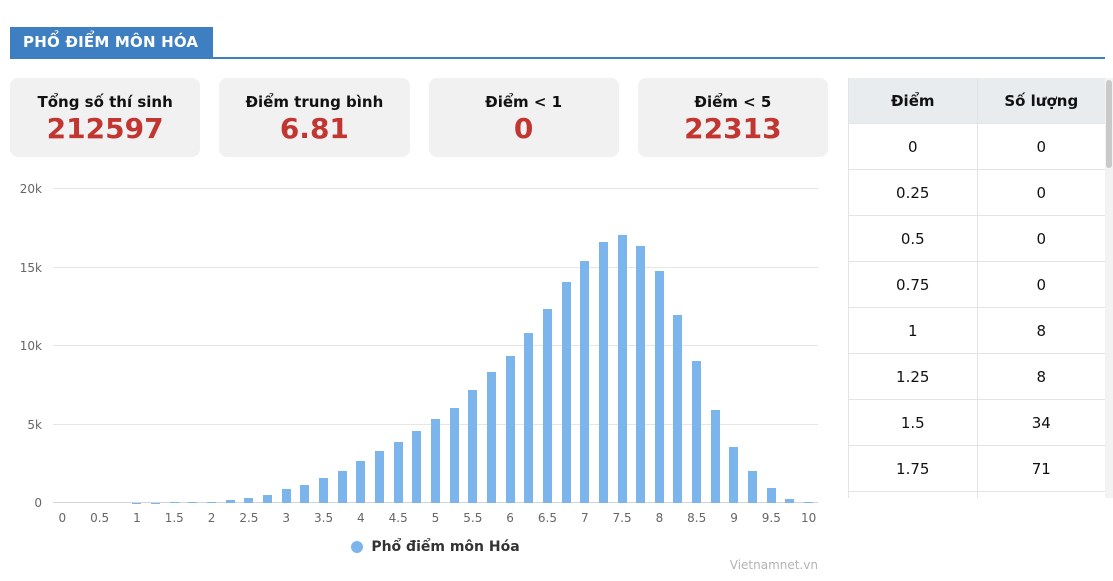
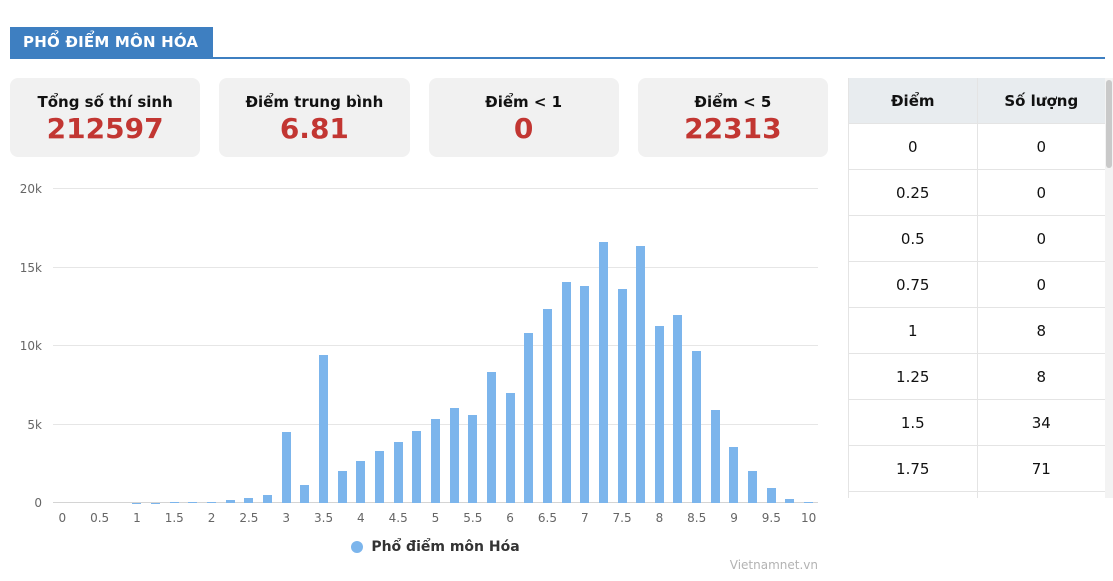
3: 0.9k -> 4.5k
3.5: 1.6k -> 9.4k
5.5: 7.2k -> 5.6k
6: 9.4k -> 7.0k
7: 15.4k -> 13.8k
7.5: 17.1k -> 13.6k
8: 14.8k -> 11.3k
8.5: 9.0k -> 9.7k
